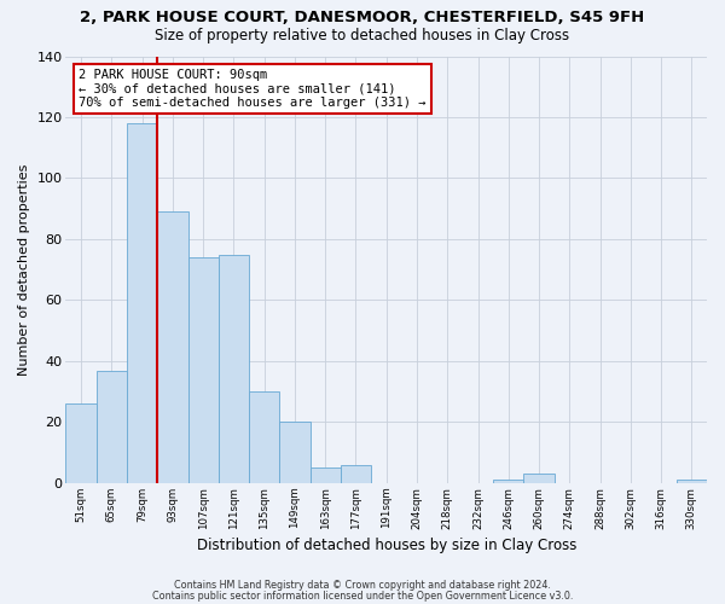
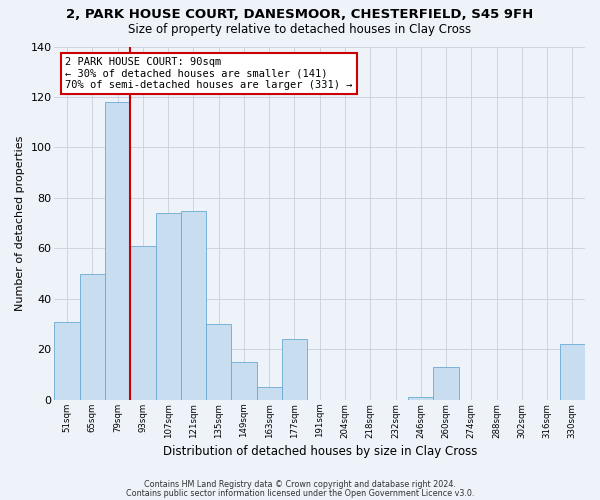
51sqm: 26 -> 31
65sqm: 37 -> 50
93sqm: 89 -> 61
149sqm: 20 -> 15
177sqm: 6 -> 24
260sqm: 3 -> 13
330sqm: 1 -> 22
